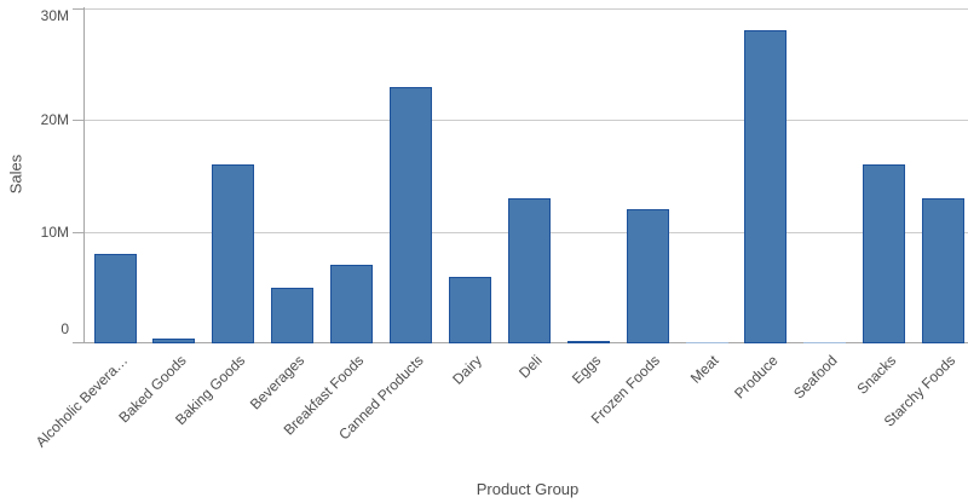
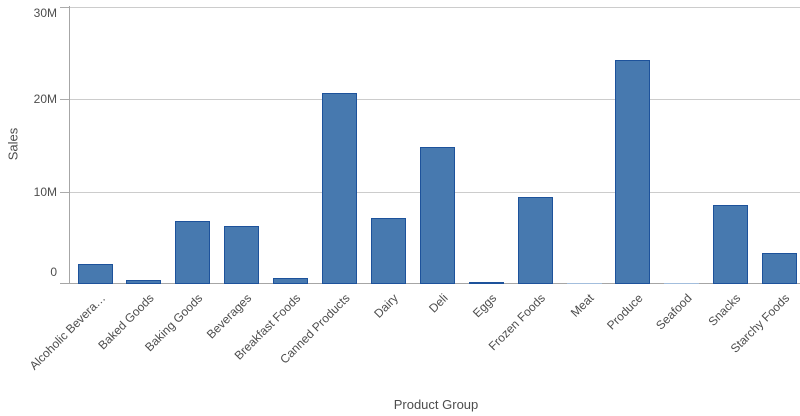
Alcoholic Bevera…: 8M -> 2M
Baking Goods: 16M -> 7M
Beverages: 5M -> 6M
Breakfast Foods: 7M -> 1M
Canned Products: 23M -> 21M
Dairy: 6M -> 7M
Deli: 13M -> 15M
Frozen Foods: 12M -> 9M
Produce: 28M -> 24M
Snacks: 16M -> 9M
Starchy Foods: 13M -> 3M
